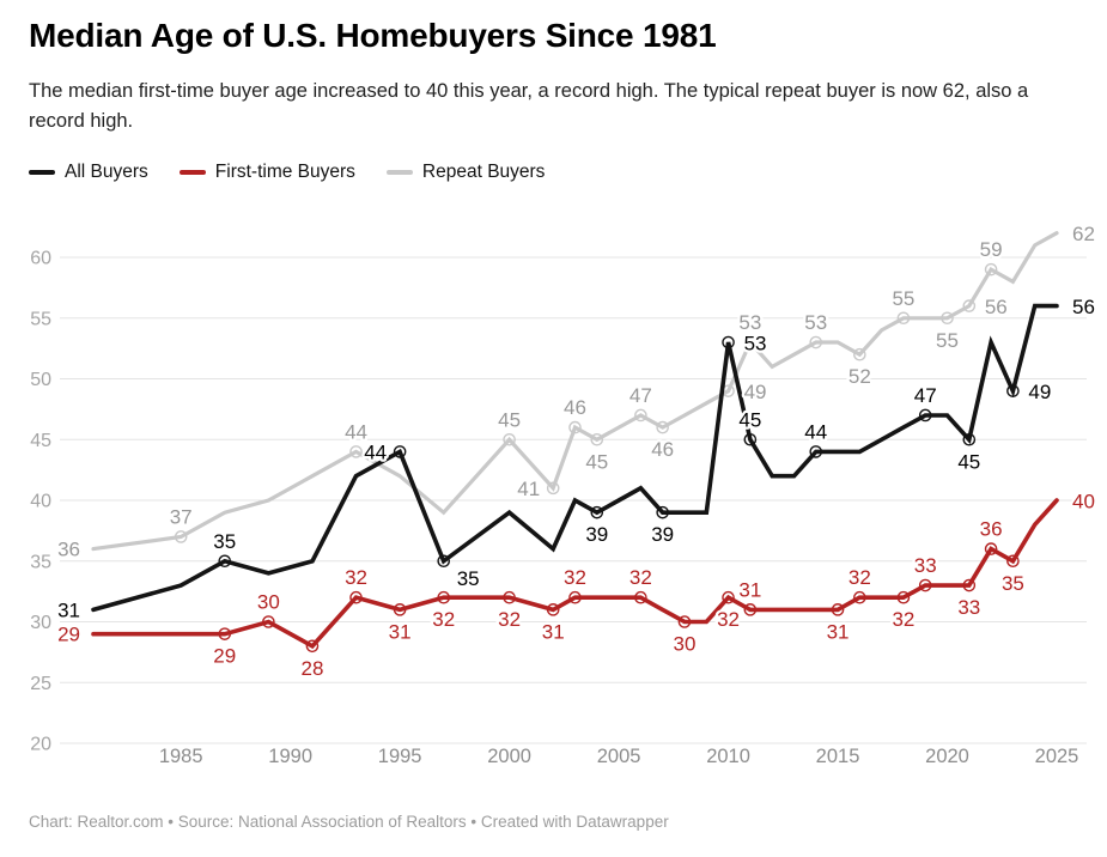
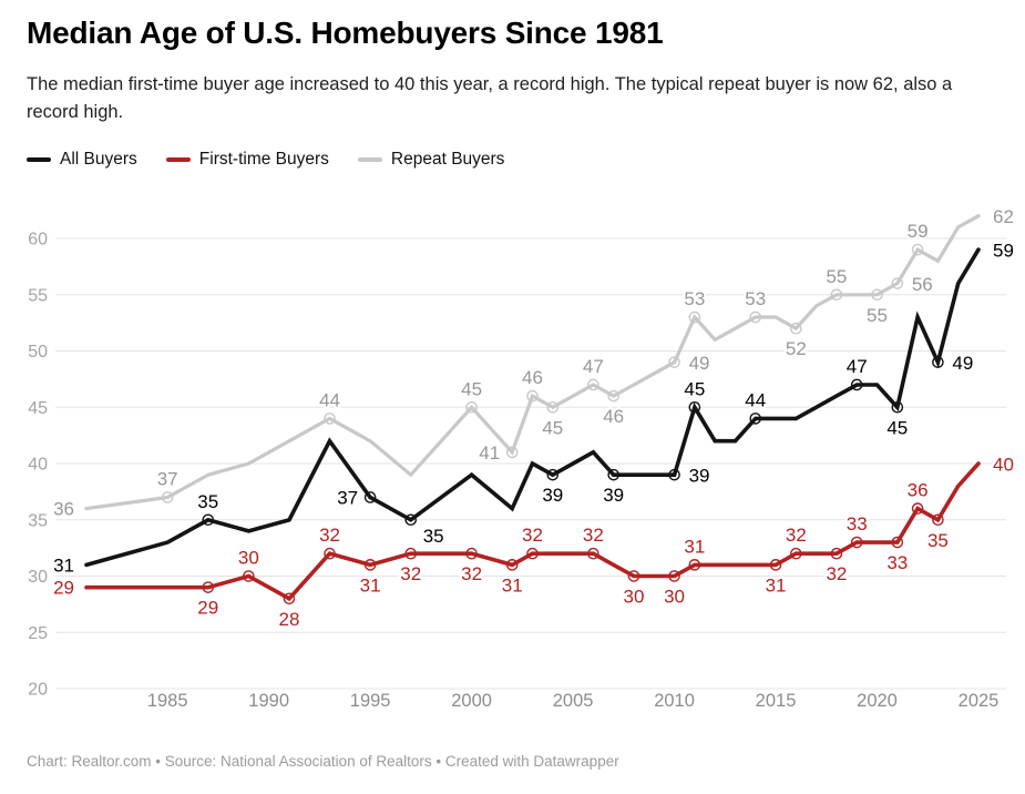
All Buyers/1995: 44 -> 37
All Buyers/2010: 53 -> 39
First-time Buyers/2010: 32 -> 30
All Buyers/2025: 56 -> 59
